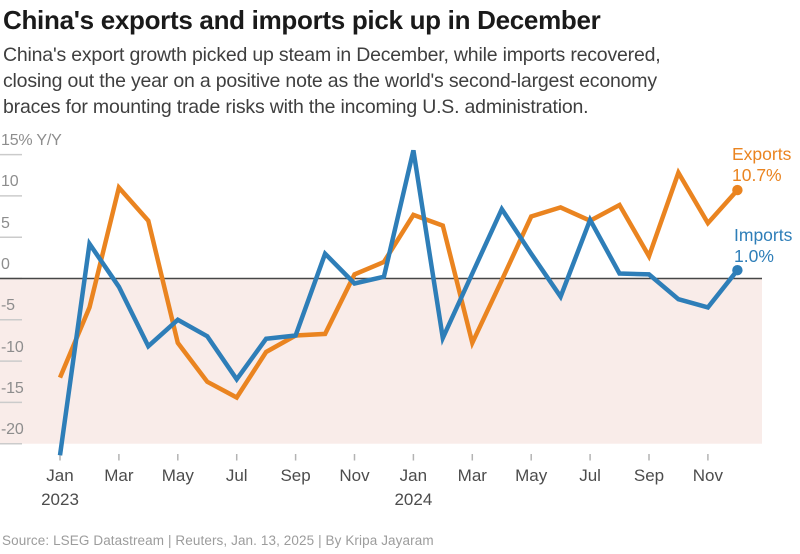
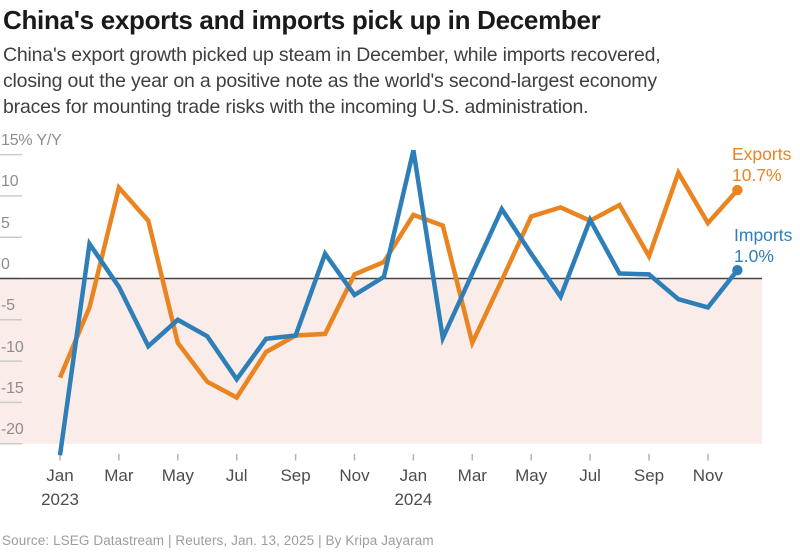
Imports/Nov 2023: -1 -> -2
